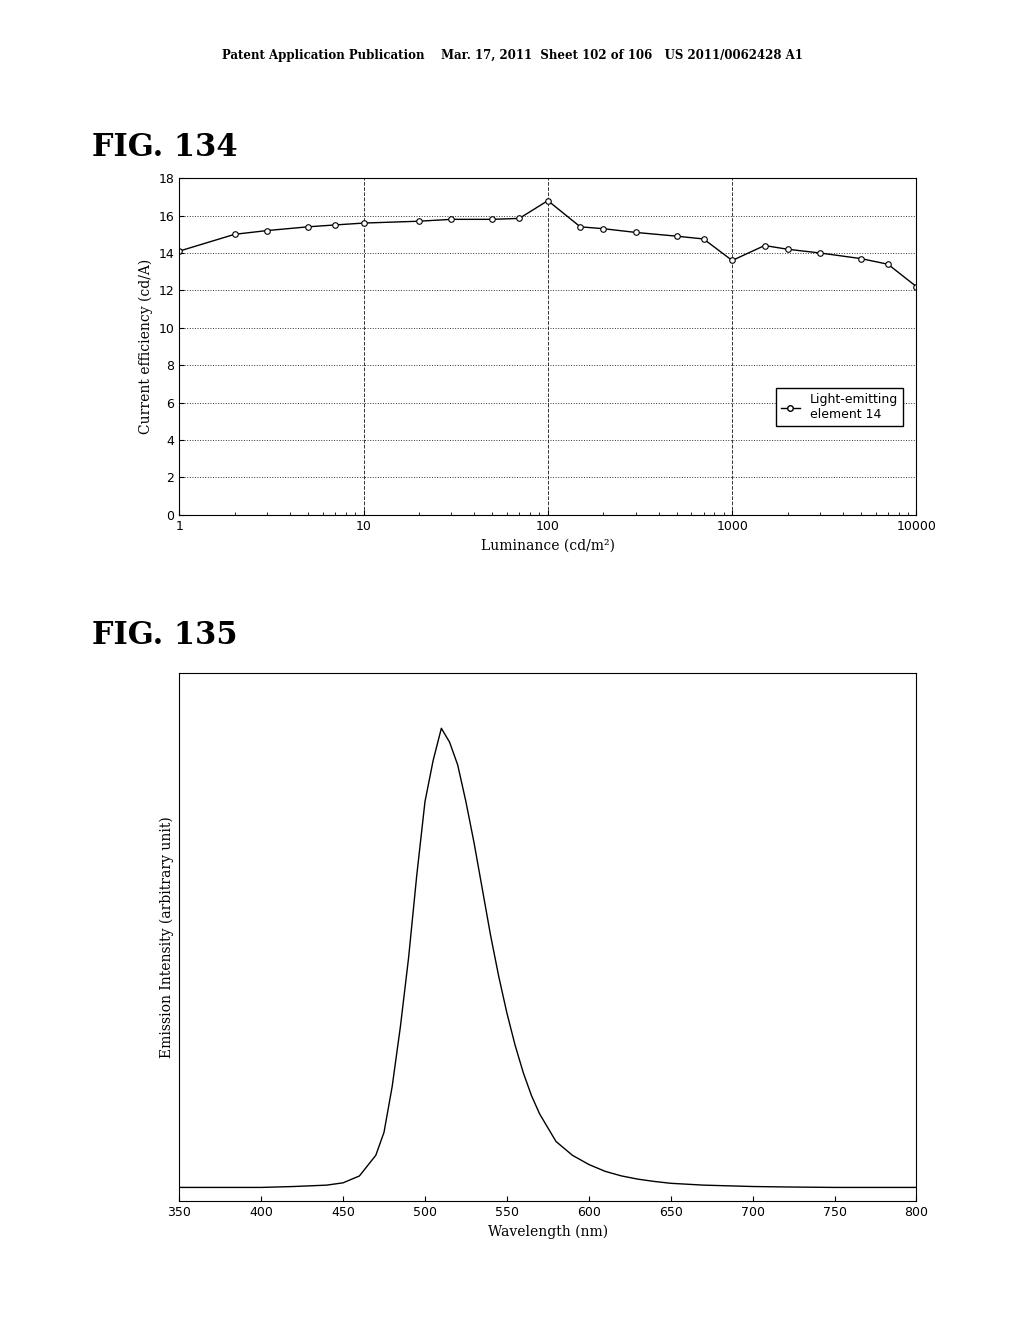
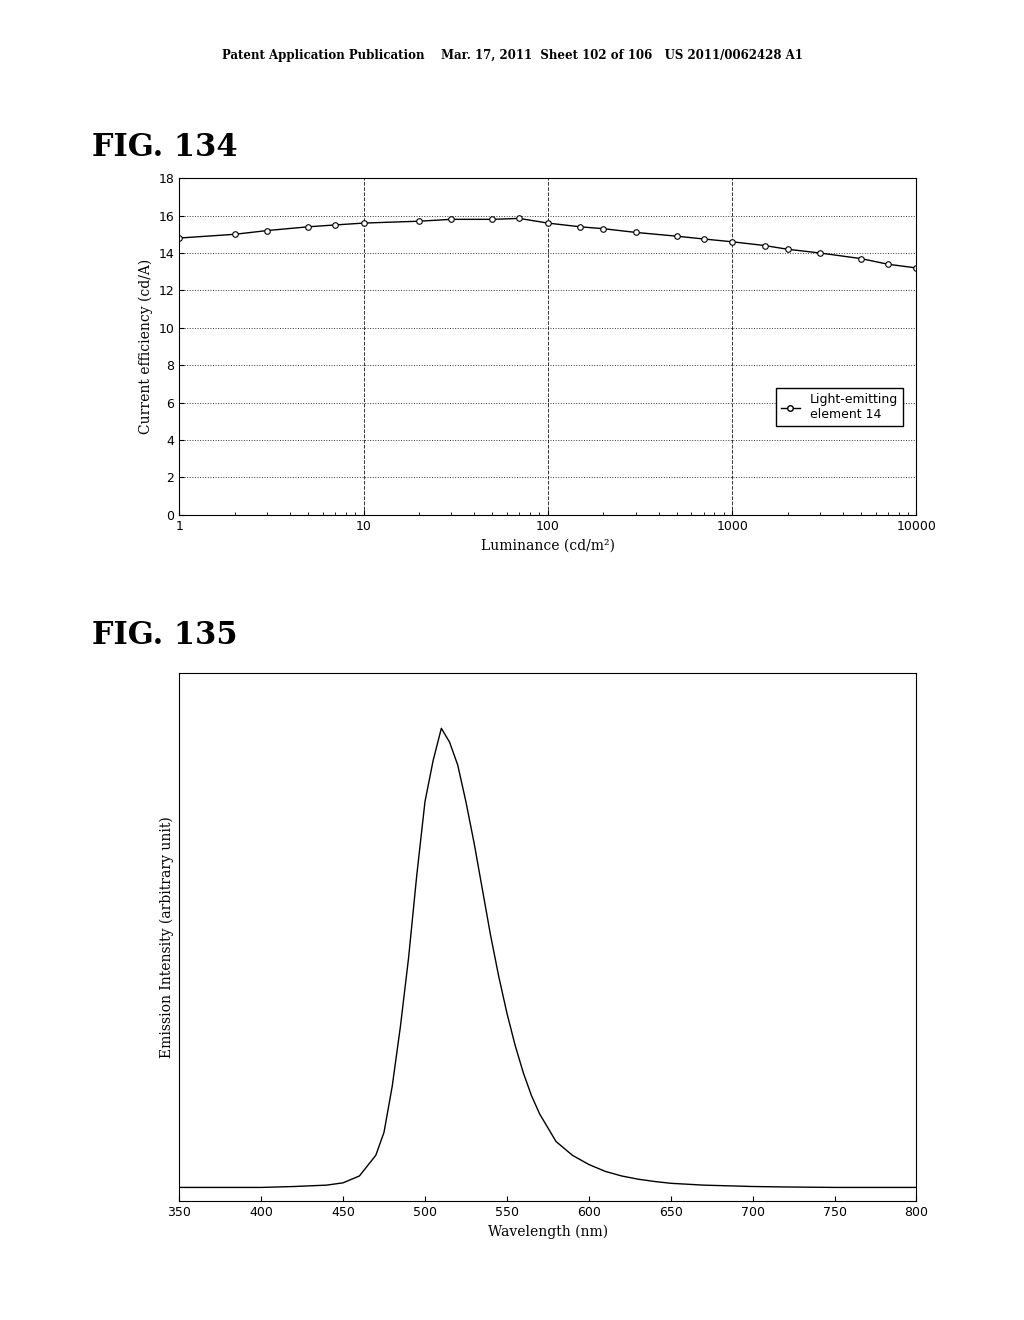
1: 14.1 -> 14.8
100: 16.8 -> 15.6
1000: 13.6 -> 14.6
10000: 12.2 -> 13.2
